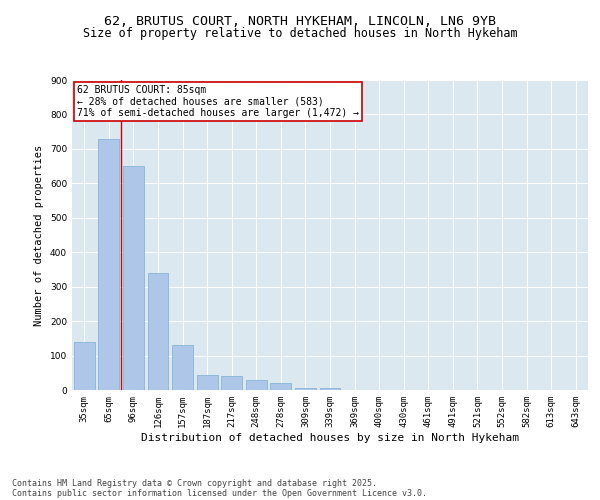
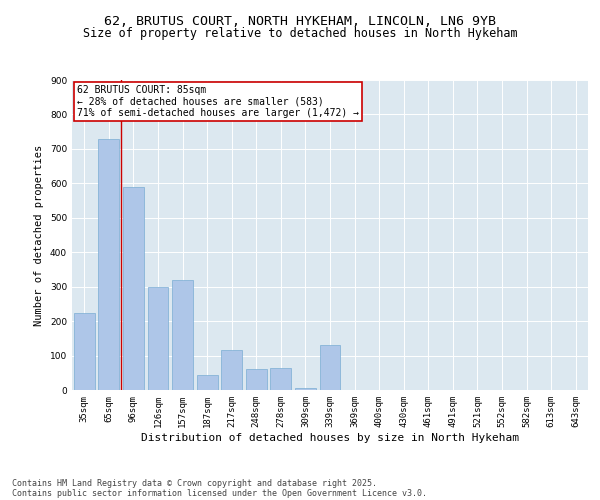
35sqm: 140 -> 225
96sqm: 650 -> 590
126sqm: 340 -> 300
157sqm: 130 -> 320
217sqm: 40 -> 115
248sqm: 30 -> 60
278sqm: 20 -> 65
339sqm: 5 -> 130
